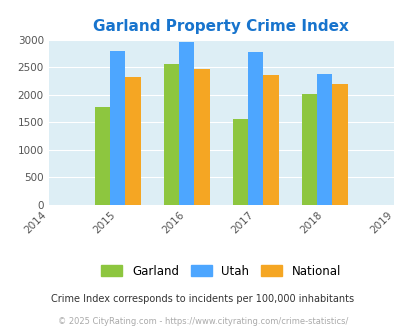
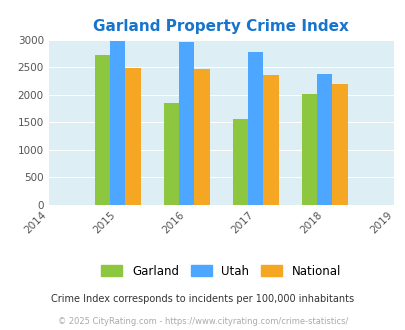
Garland/2015: 1780 -> 2720
Utah/2015: 2800 -> 2980
National/2015: 2320 -> 2490
Garland/2016: 2560 -> 1840
